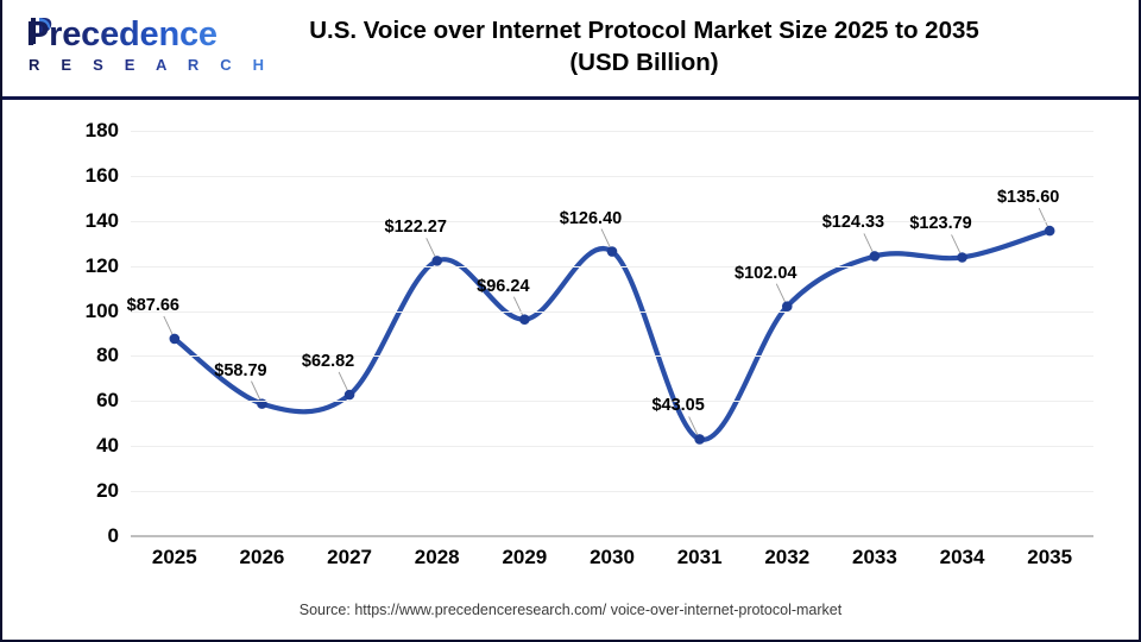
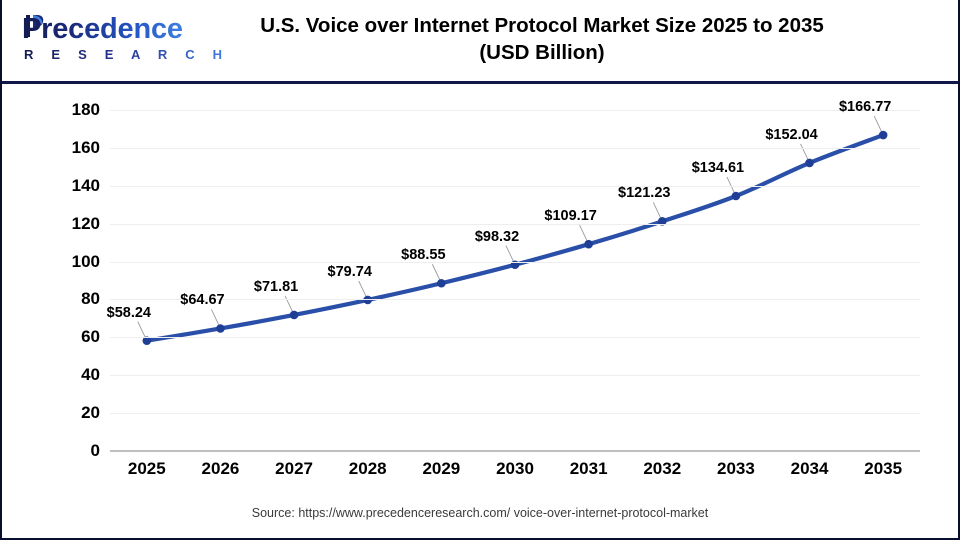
2025: $87.66 -> $58.24
2026: $58.79 -> $64.67
2027: $62.82 -> $71.81
2028: $122.27 -> $79.74
2029: $96.24 -> $88.55
2030: $126.40 -> $98.32
2031: $43.05 -> $109.17
2032: $102.04 -> $121.23
2033: $124.33 -> $134.61
2034: $123.79 -> $152.04
2035: $135.60 -> $166.77
